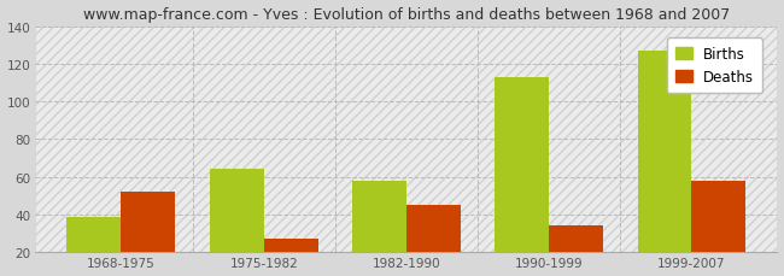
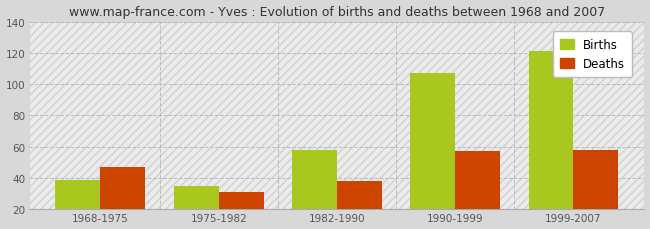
Deaths/1968-1975: 52 -> 47
Births/1975-1982: 64 -> 35
Deaths/1975-1982: 27 -> 31
Deaths/1982-1990: 45 -> 38
Births/1990-1999: 113 -> 107
Deaths/1990-1999: 34 -> 57
Births/1999-2007: 127 -> 121
